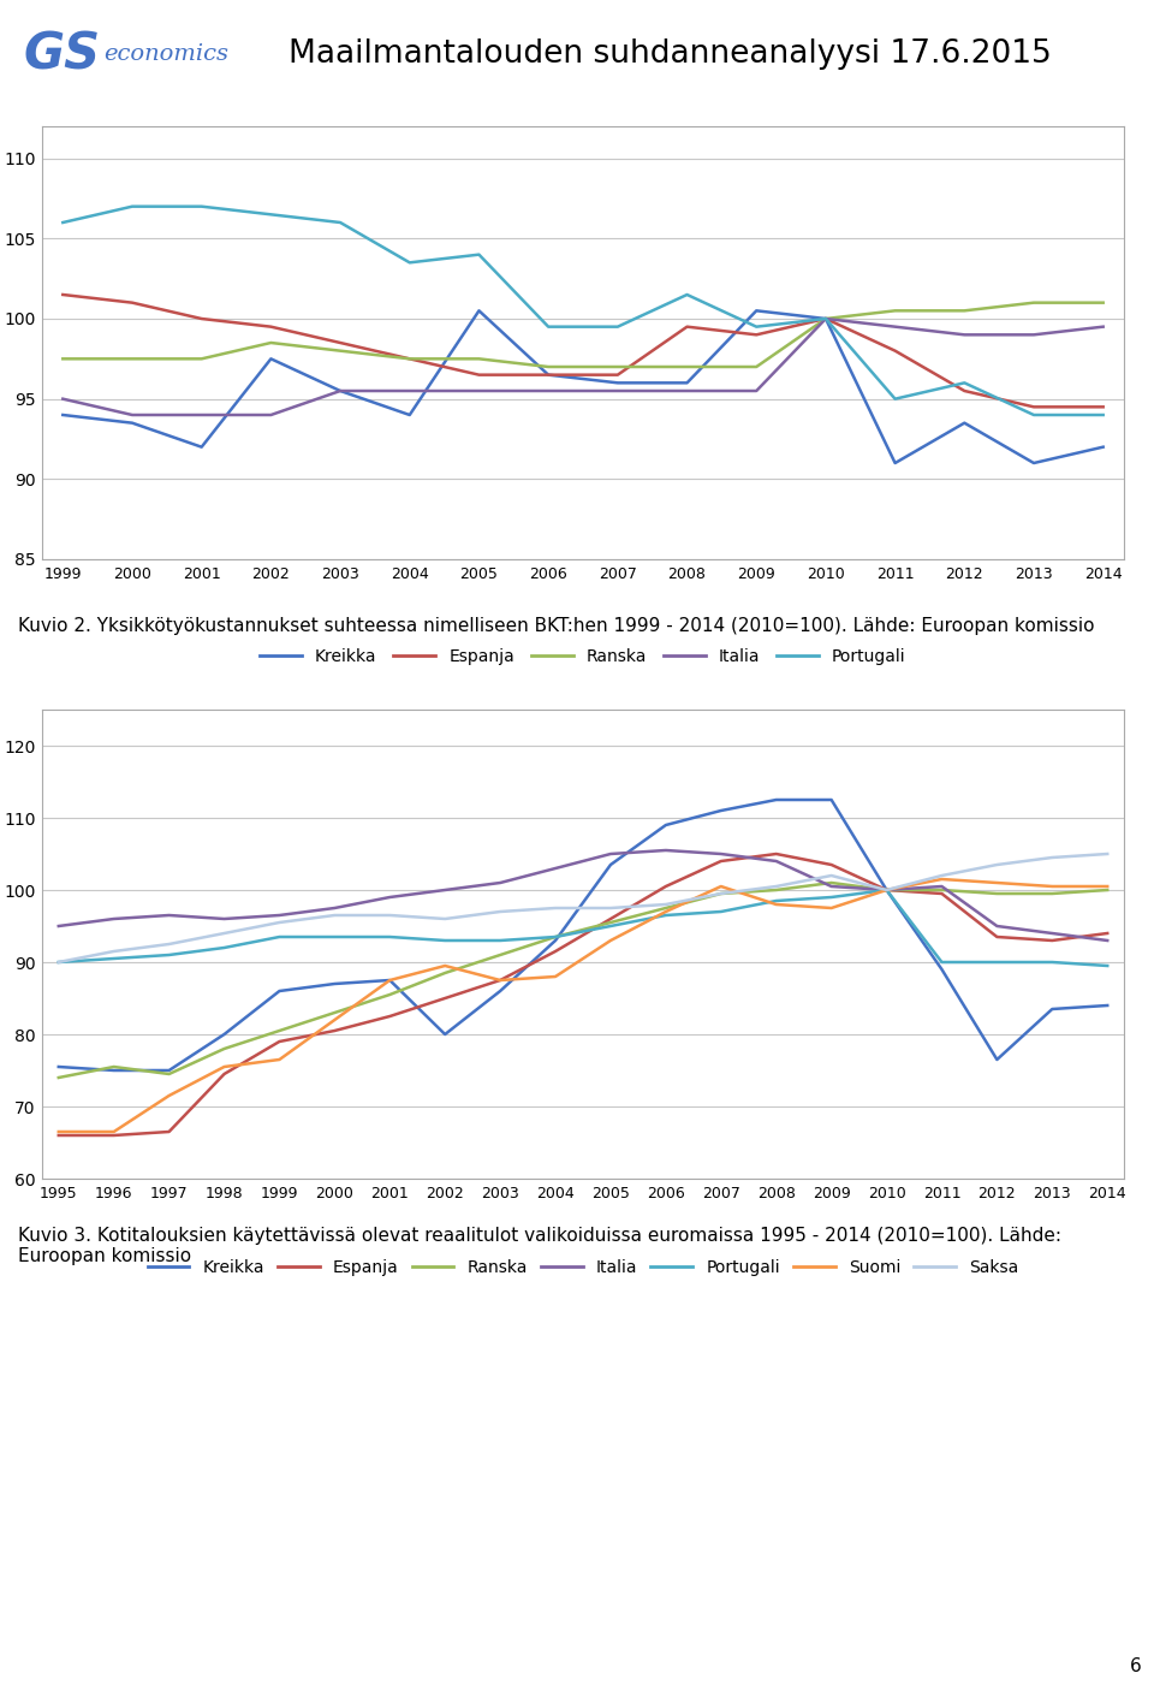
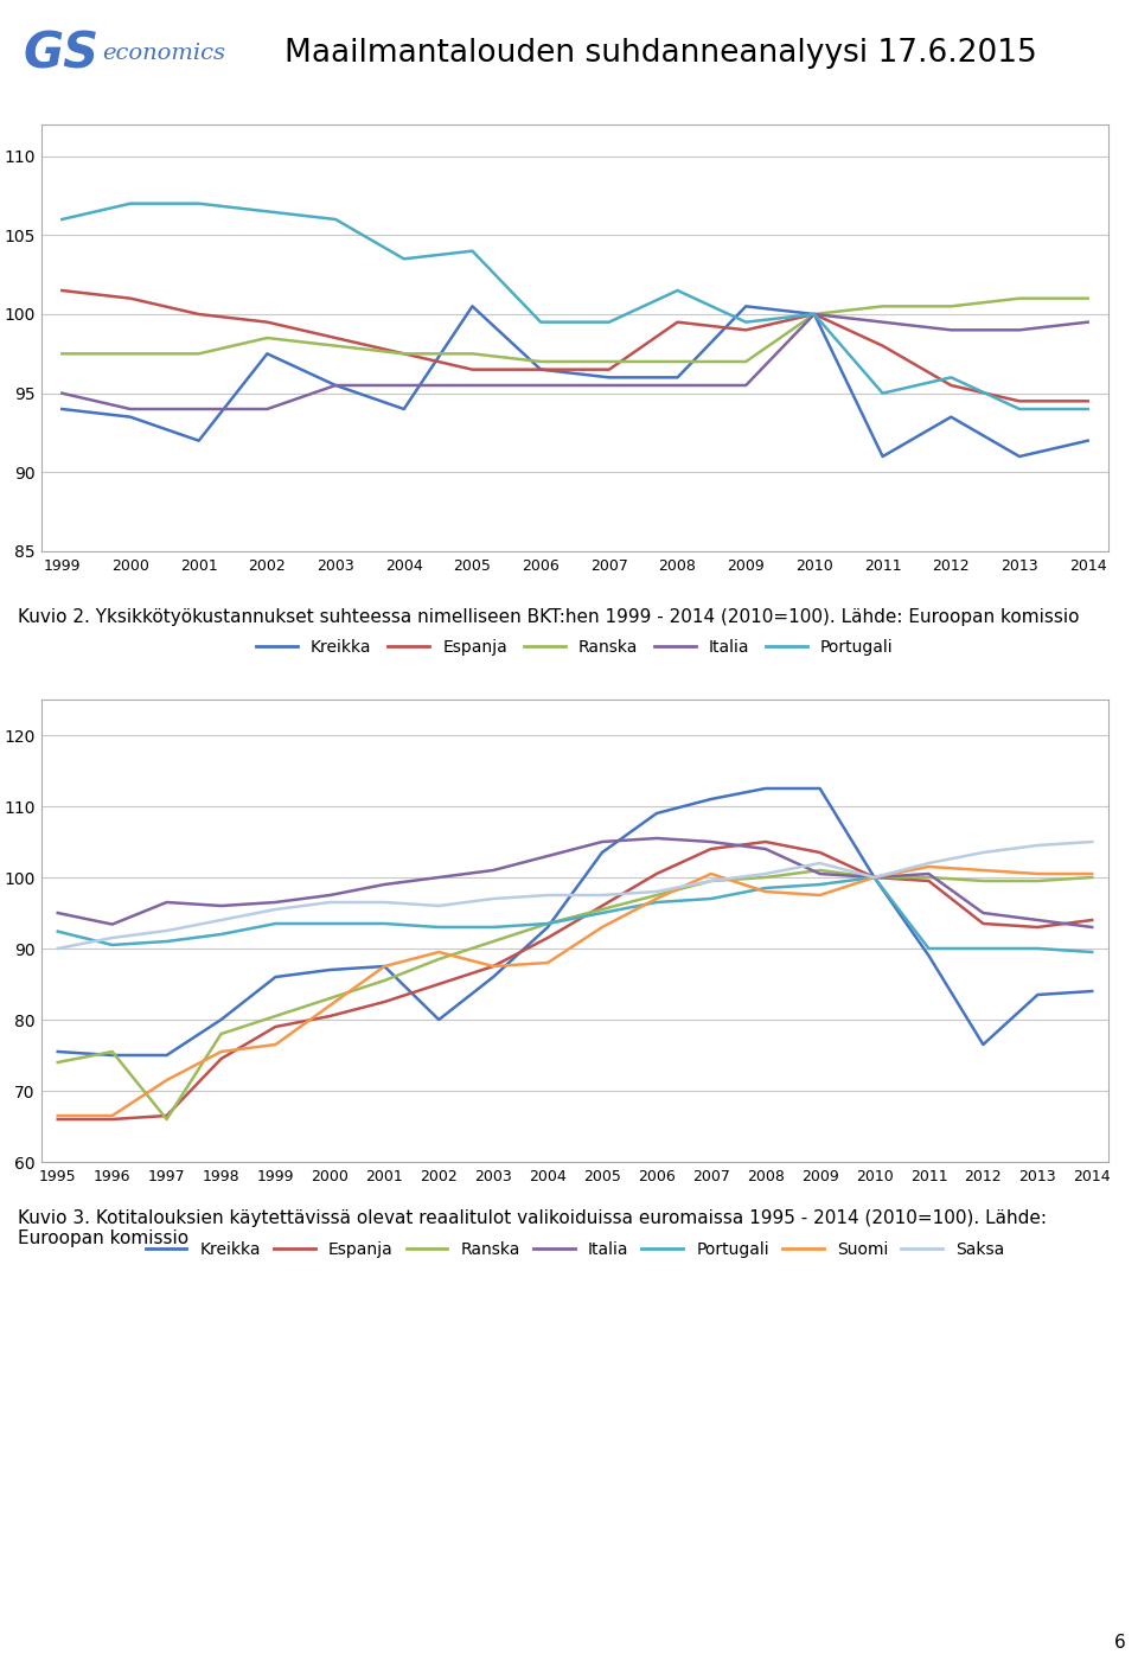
Portugali/1995: 90.0 -> 92.4
Italia/1996: 96.0 -> 93.4
Ranska/1997: 74.5 -> 66.0
